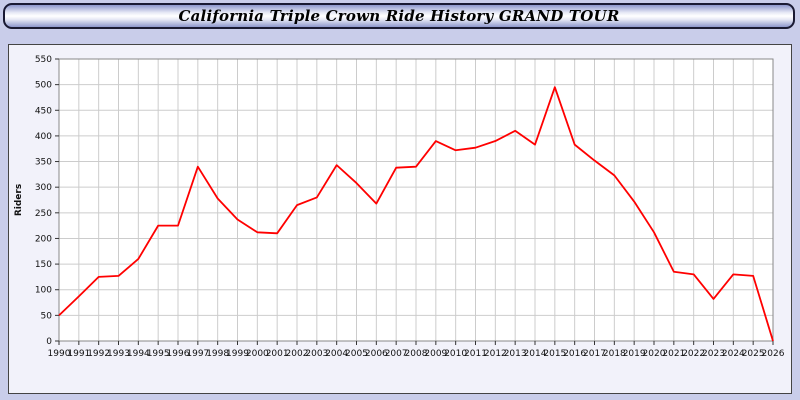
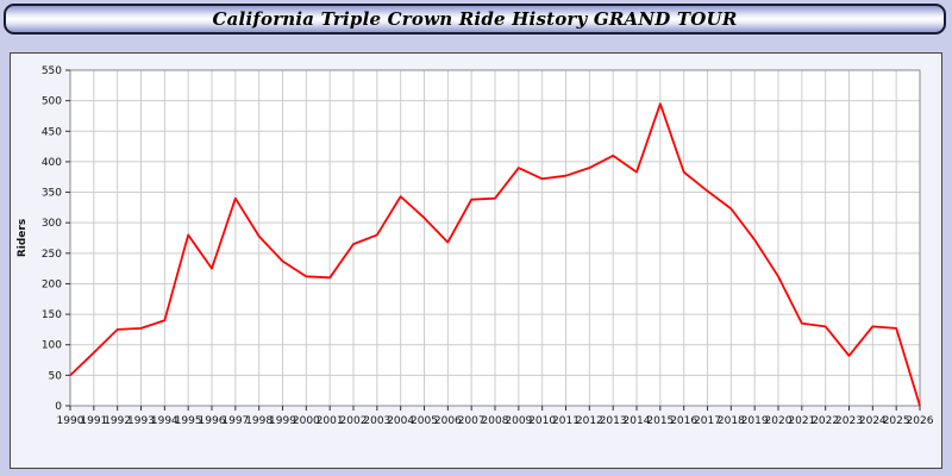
1994: 160 -> 140
1995: 220 -> 280
